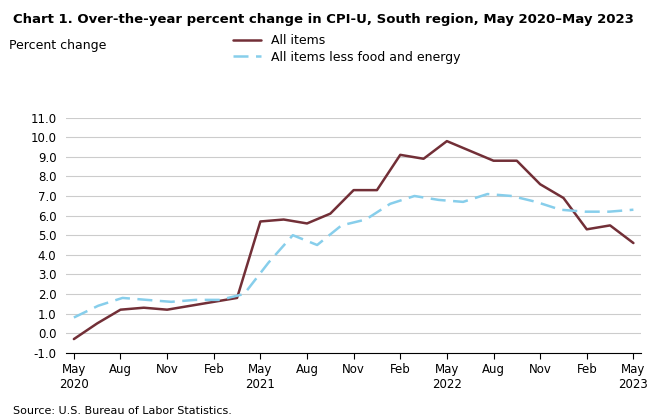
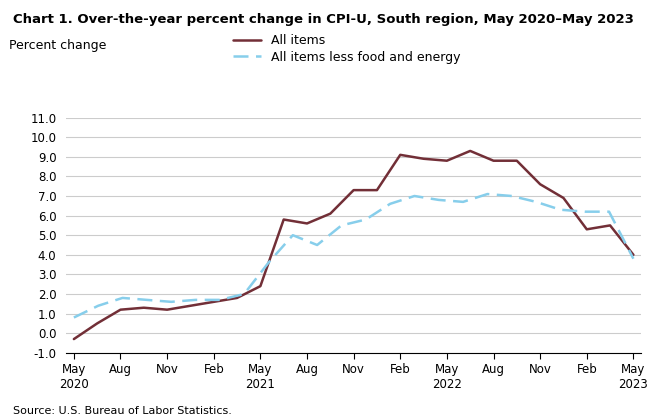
All items/May 2021: 5.7 -> 2.4
All items/May 2022: 9.8 -> 8.8
All items/May 2023: 4.6 -> 4.0
All items less food and energy/May 2023: 6.3 -> 3.8
